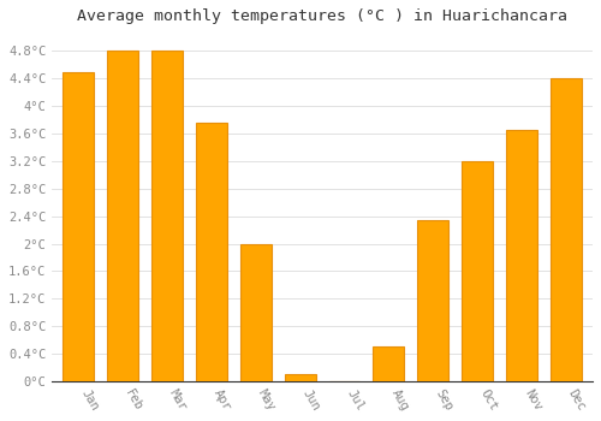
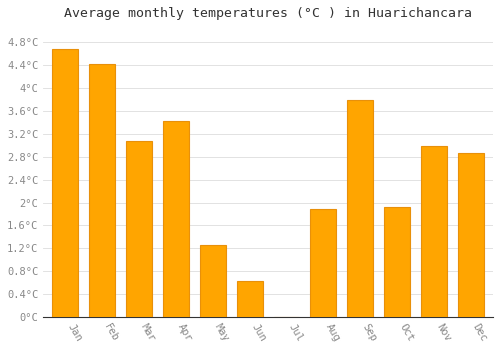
Jan: 4.50°C -> 4.68°C
Feb: 4.80°C -> 4.42°C
Mar: 4.80°C -> 3.08°C
Apr: 3.75°C -> 3.42°C
May: 2.00°C -> 1.26°C
Jun: 0.10°C -> 0.62°C
Aug: 0.50°C -> 1.88°C
Sep: 2.35°C -> 3.80°C
Oct: 3.20°C -> 1.92°C
Nov: 3.65°C -> 2.98°C
Dec: 4.40°C -> 2.86°C
